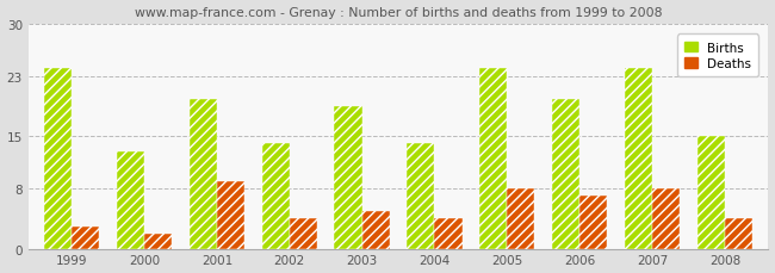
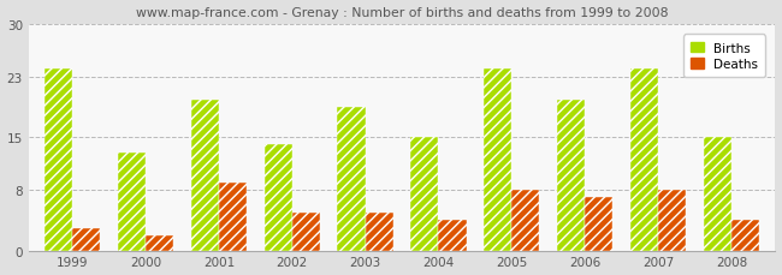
Deaths/2002: 4 -> 5
Births/2004: 14 -> 15
